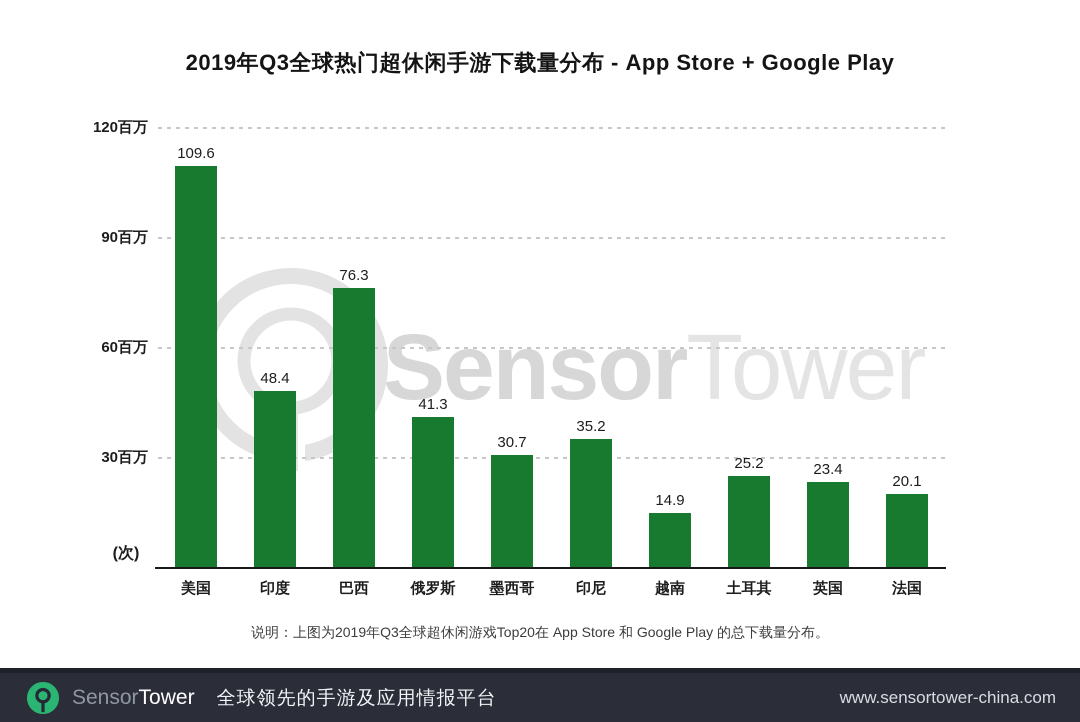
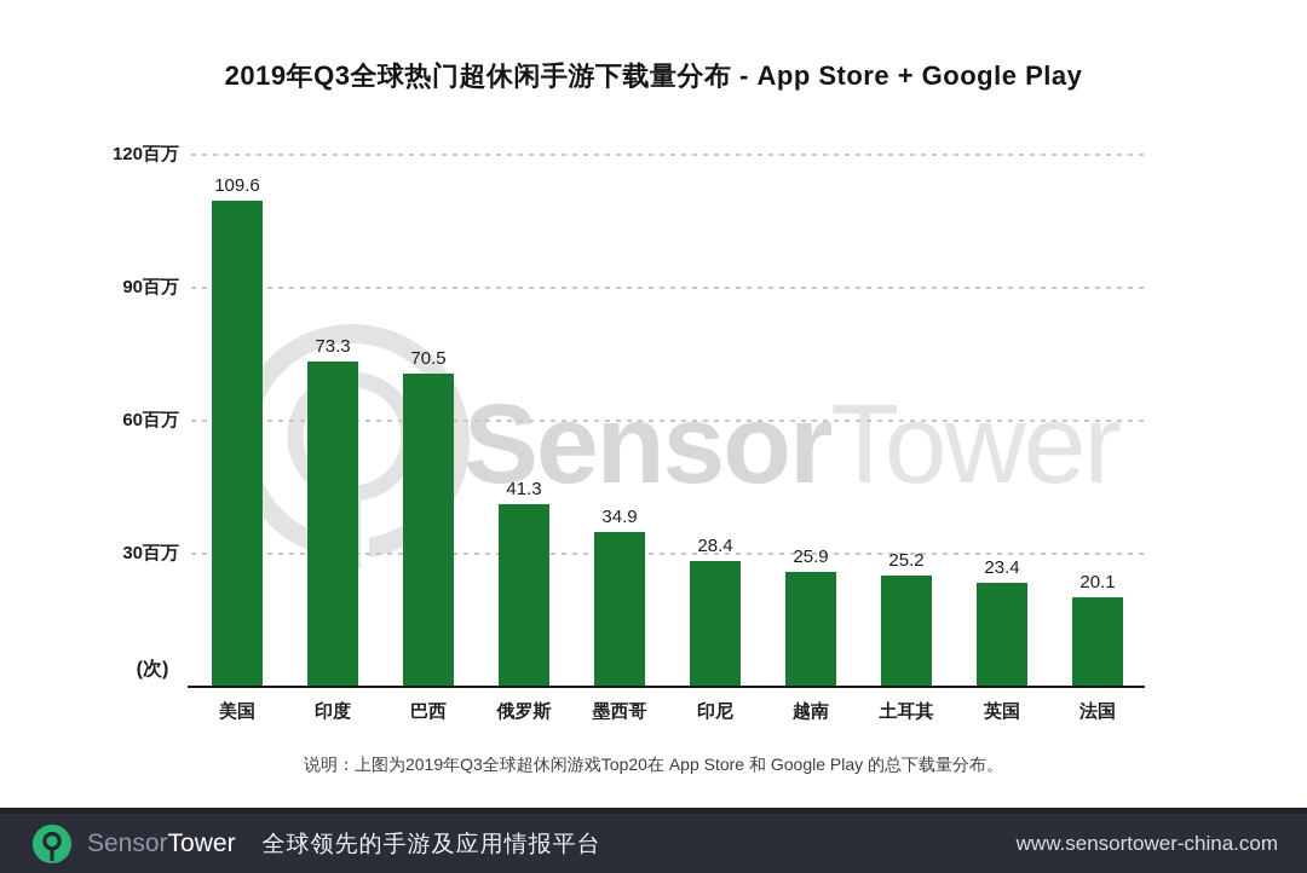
印度: 48.4 -> 73.3
巴西: 76.3 -> 70.5
墨西哥: 30.7 -> 34.9
印尼: 35.2 -> 28.4
越南: 14.9 -> 25.9
